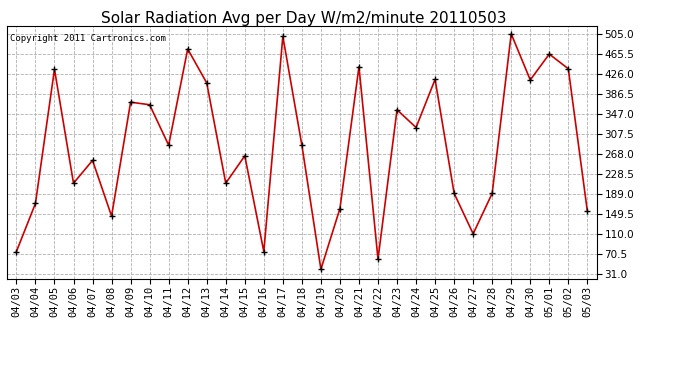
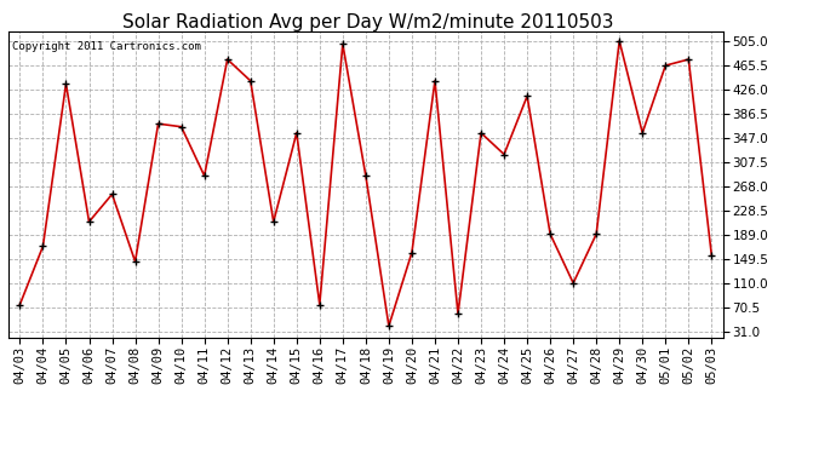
04/13: 408 -> 440
04/15: 264 -> 355
04/30: 414 -> 355
05/02: 436 -> 475
